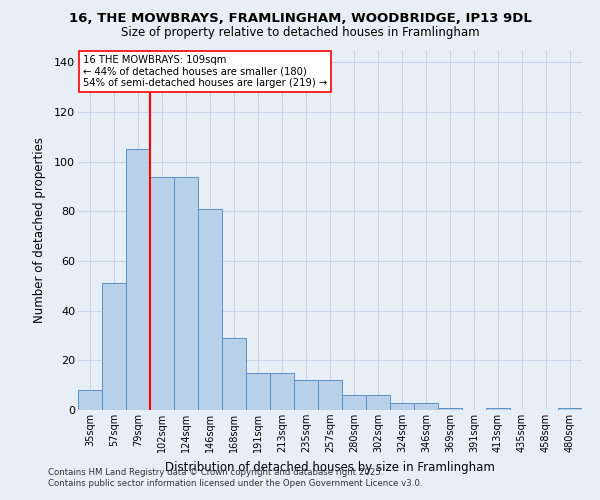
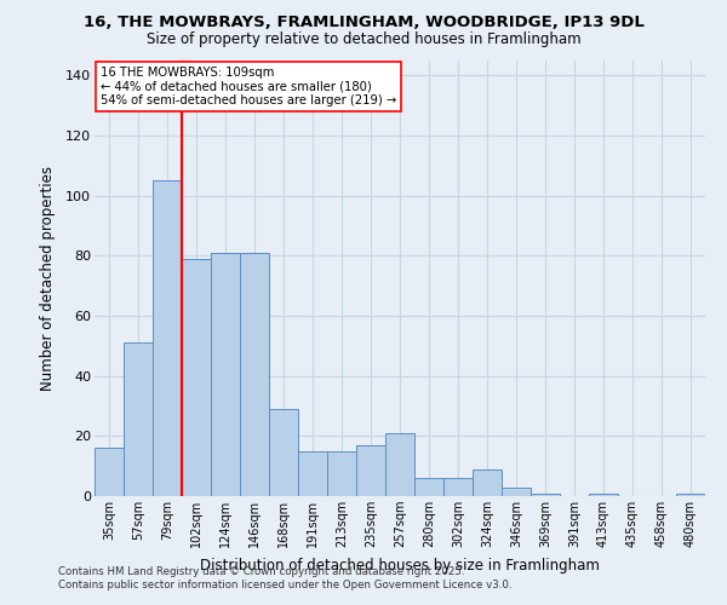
35sqm: 8 -> 16
102sqm: 94 -> 79
124sqm: 94 -> 81
235sqm: 12 -> 17
257sqm: 12 -> 21
324sqm: 3 -> 9
